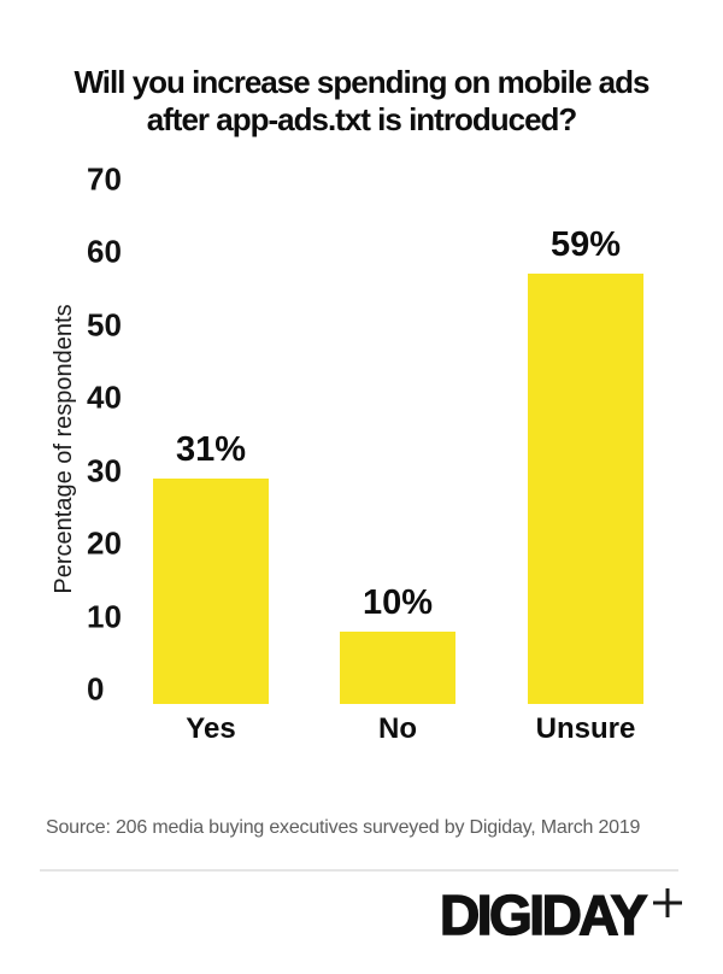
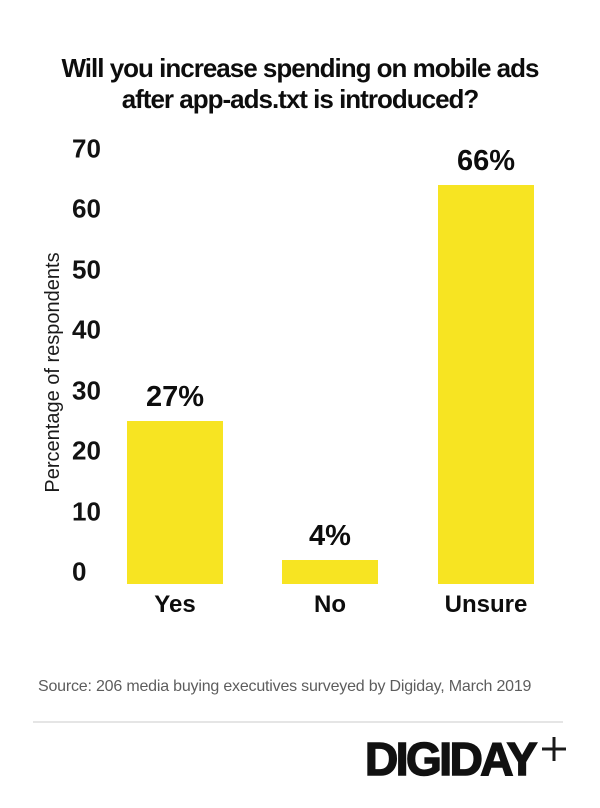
Yes: 31% -> 27%
No: 10% -> 4%
Unsure: 59% -> 66%
